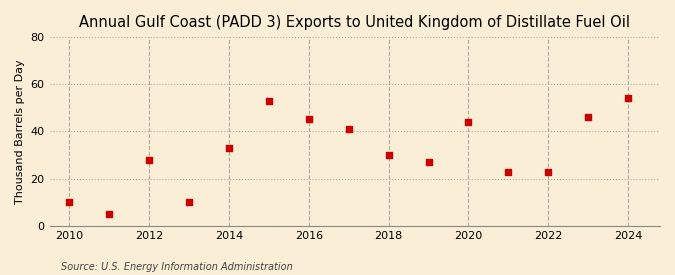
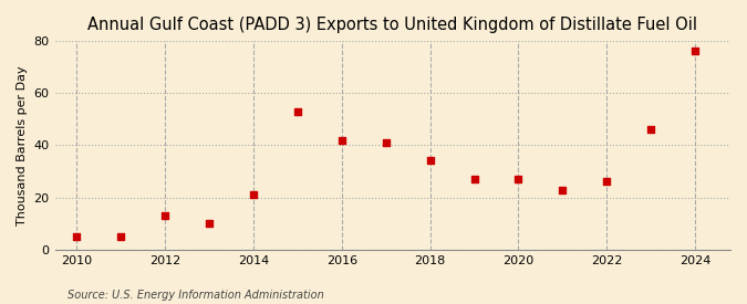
2010: 10 -> 5
2012: 28 -> 13
2014: 33 -> 21
2016: 45 -> 42
2018: 30 -> 34
2020: 44 -> 27
2022: 23 -> 26
2024: 54 -> 76
